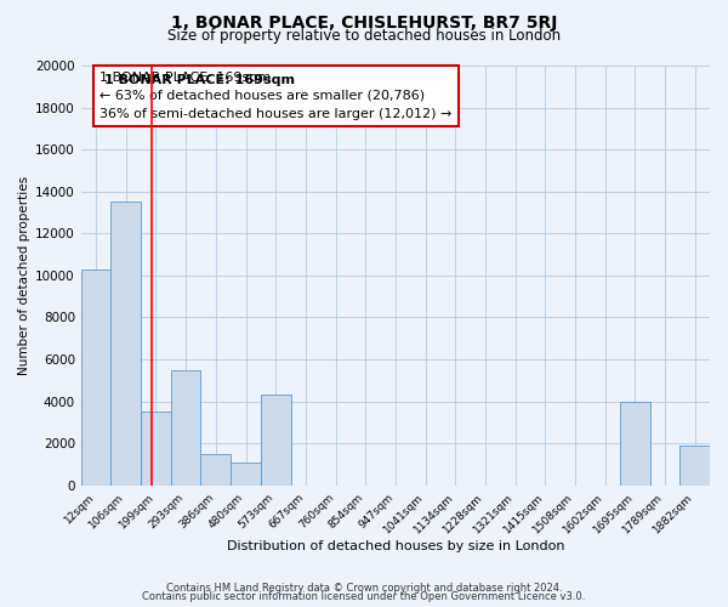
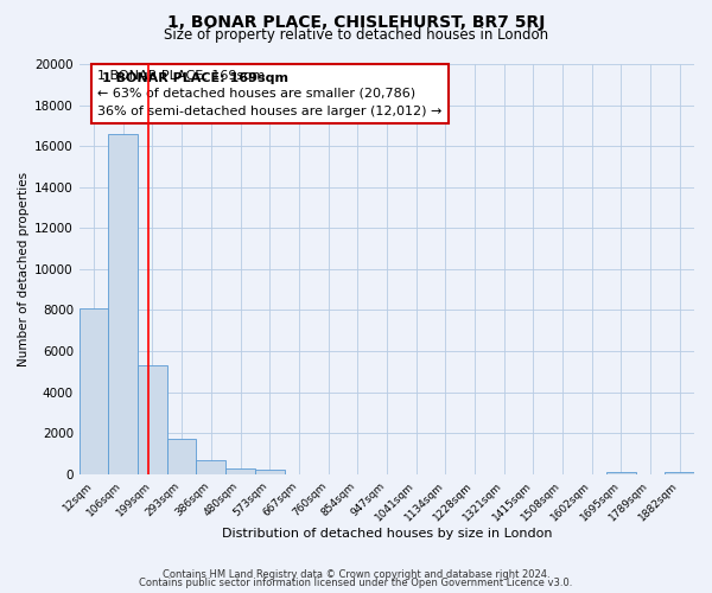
12sqm: 10300 -> 8100
106sqm: 13500 -> 16600
199sqm: 3500 -> 5300
293sqm: 5500 -> 1800
386sqm: 1500 -> 700
480sqm: 1100 -> 300
573sqm: 4300 -> 200
1695sqm: 4000 -> 100
1882sqm: 1900 -> 100
